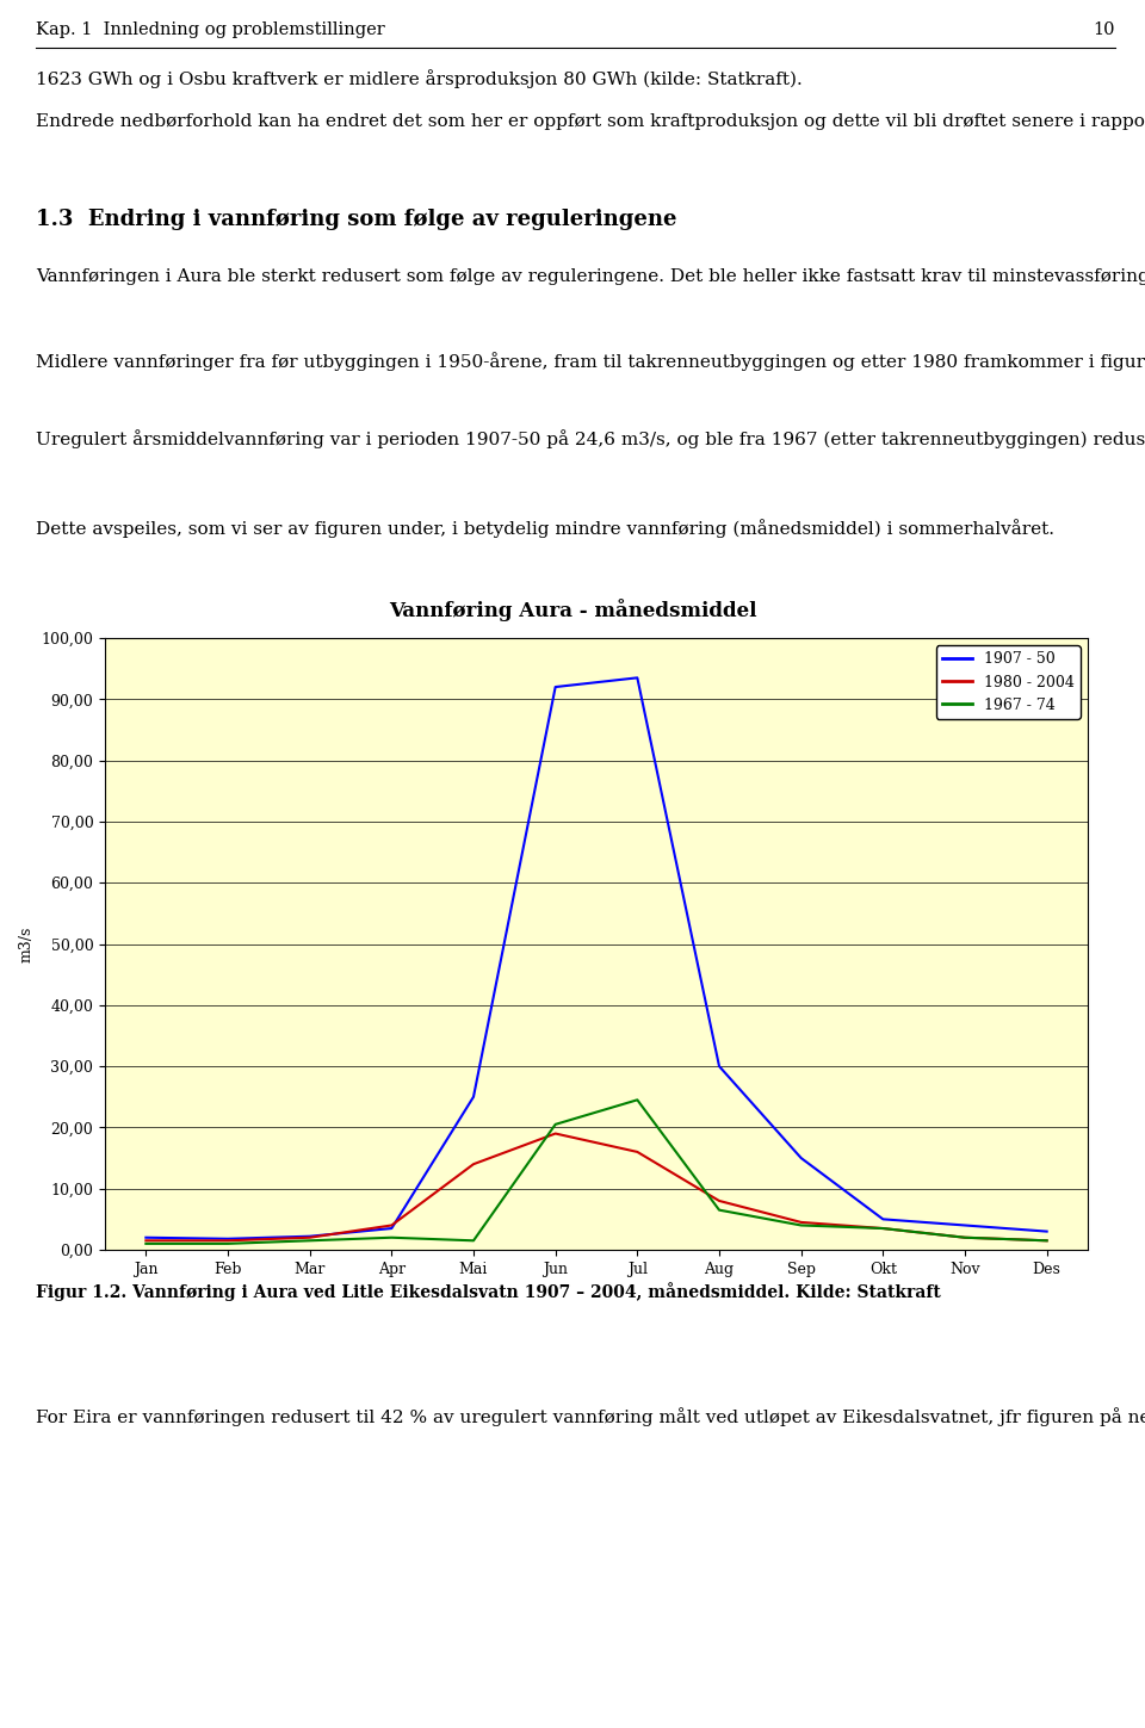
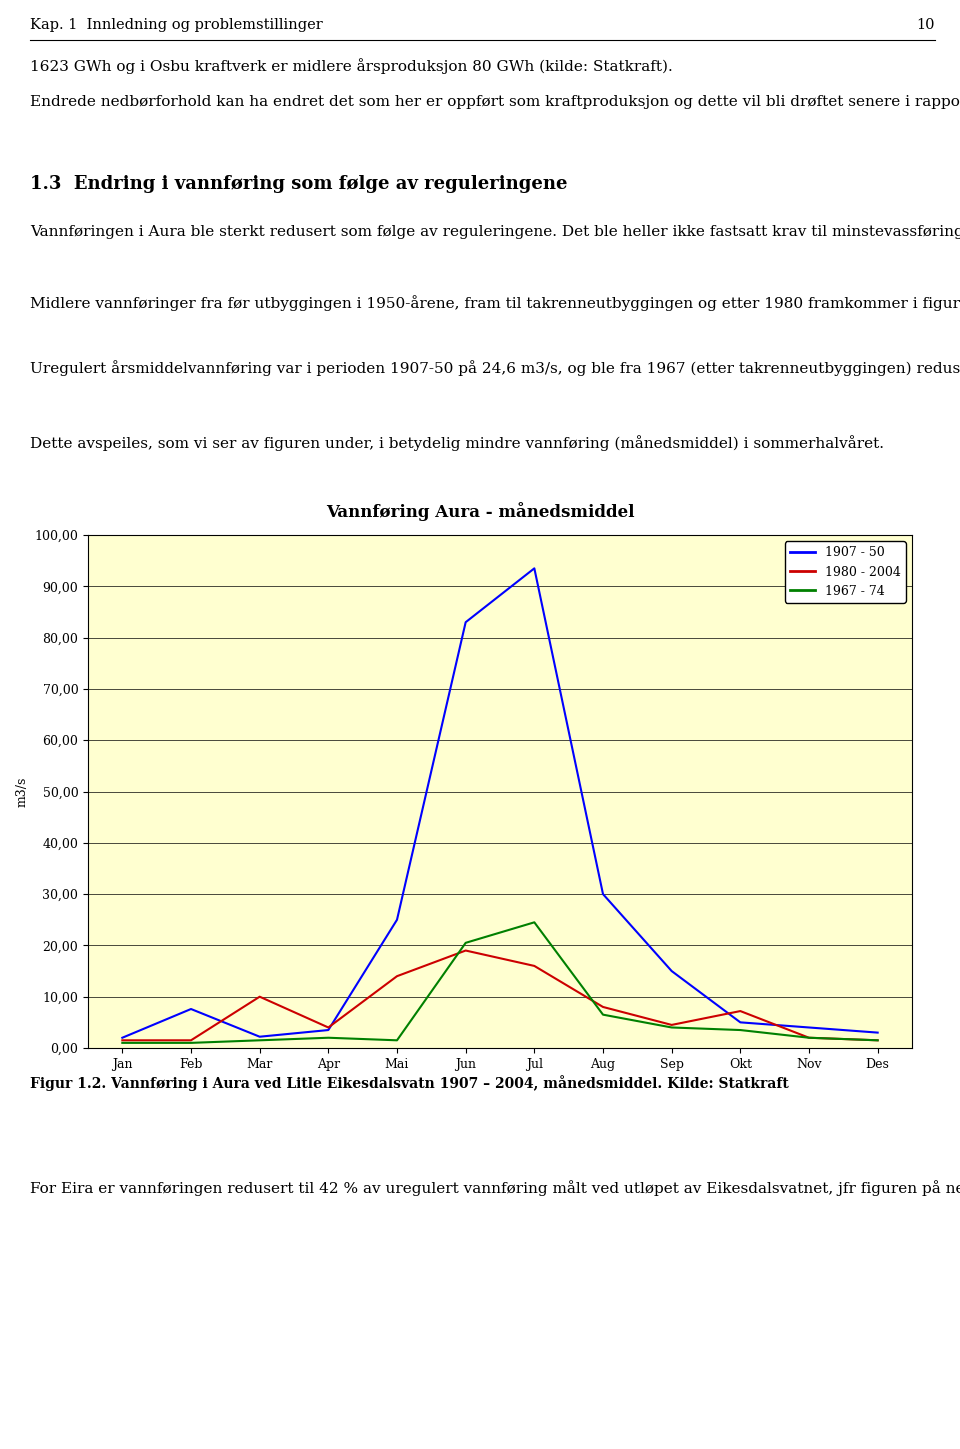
1907 - 50/Feb: 1,8 -> 7,6
1980 - 2004/Mar: 2,0 -> 10,0
1907 - 50/Jun: 92,0 -> 83,0
1980 - 2004/Okt: 3,5 -> 7,2
